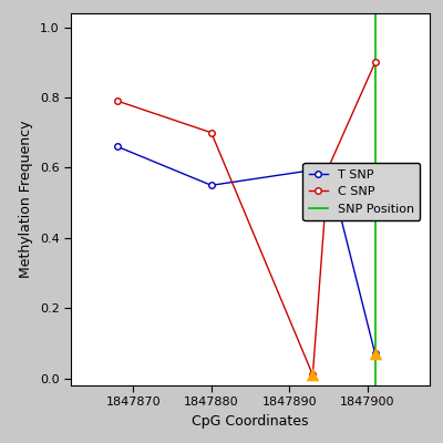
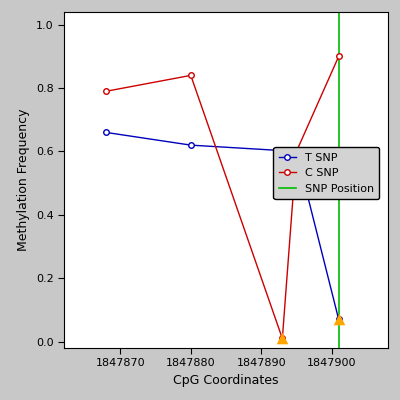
T SNP/1847880: 0.55 -> 0.62
C SNP/1847880: 0.70 -> 0.84
